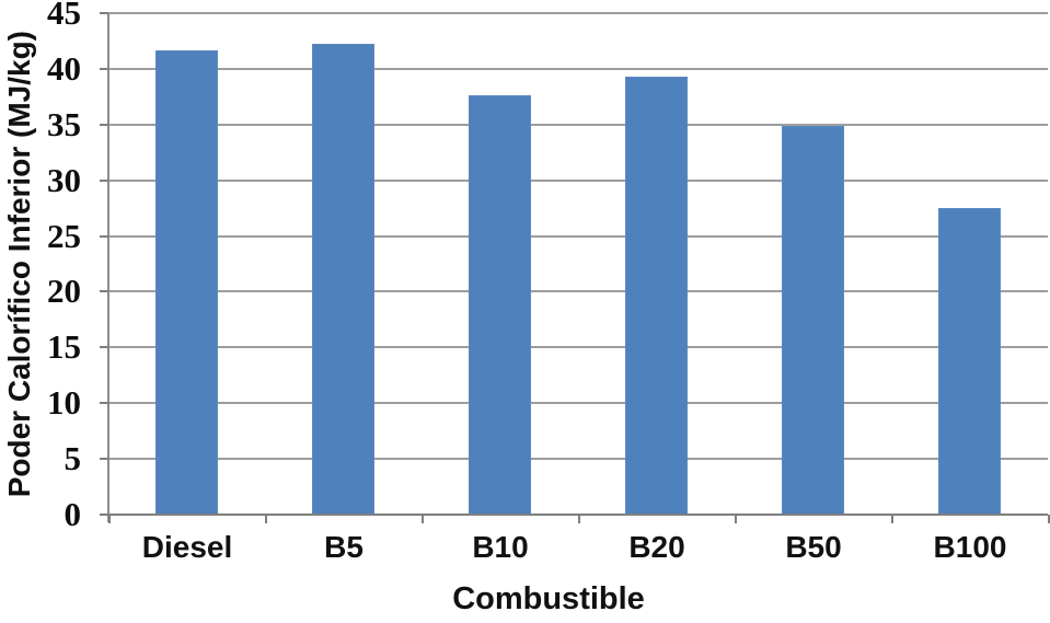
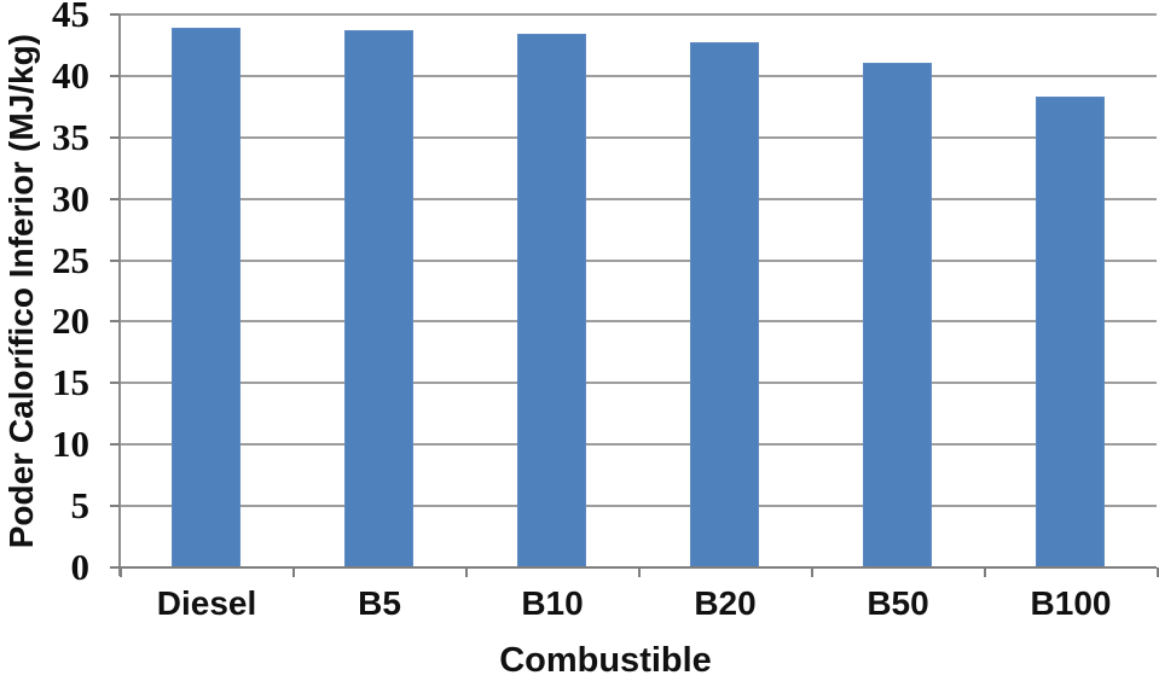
Diesel: 41.7 -> 43.9
B5: 42.2 -> 43.7
B10: 37.6 -> 43.4
B20: 39.3 -> 42.7
B50: 34.9 -> 41.1
B100: 27.5 -> 38.3
